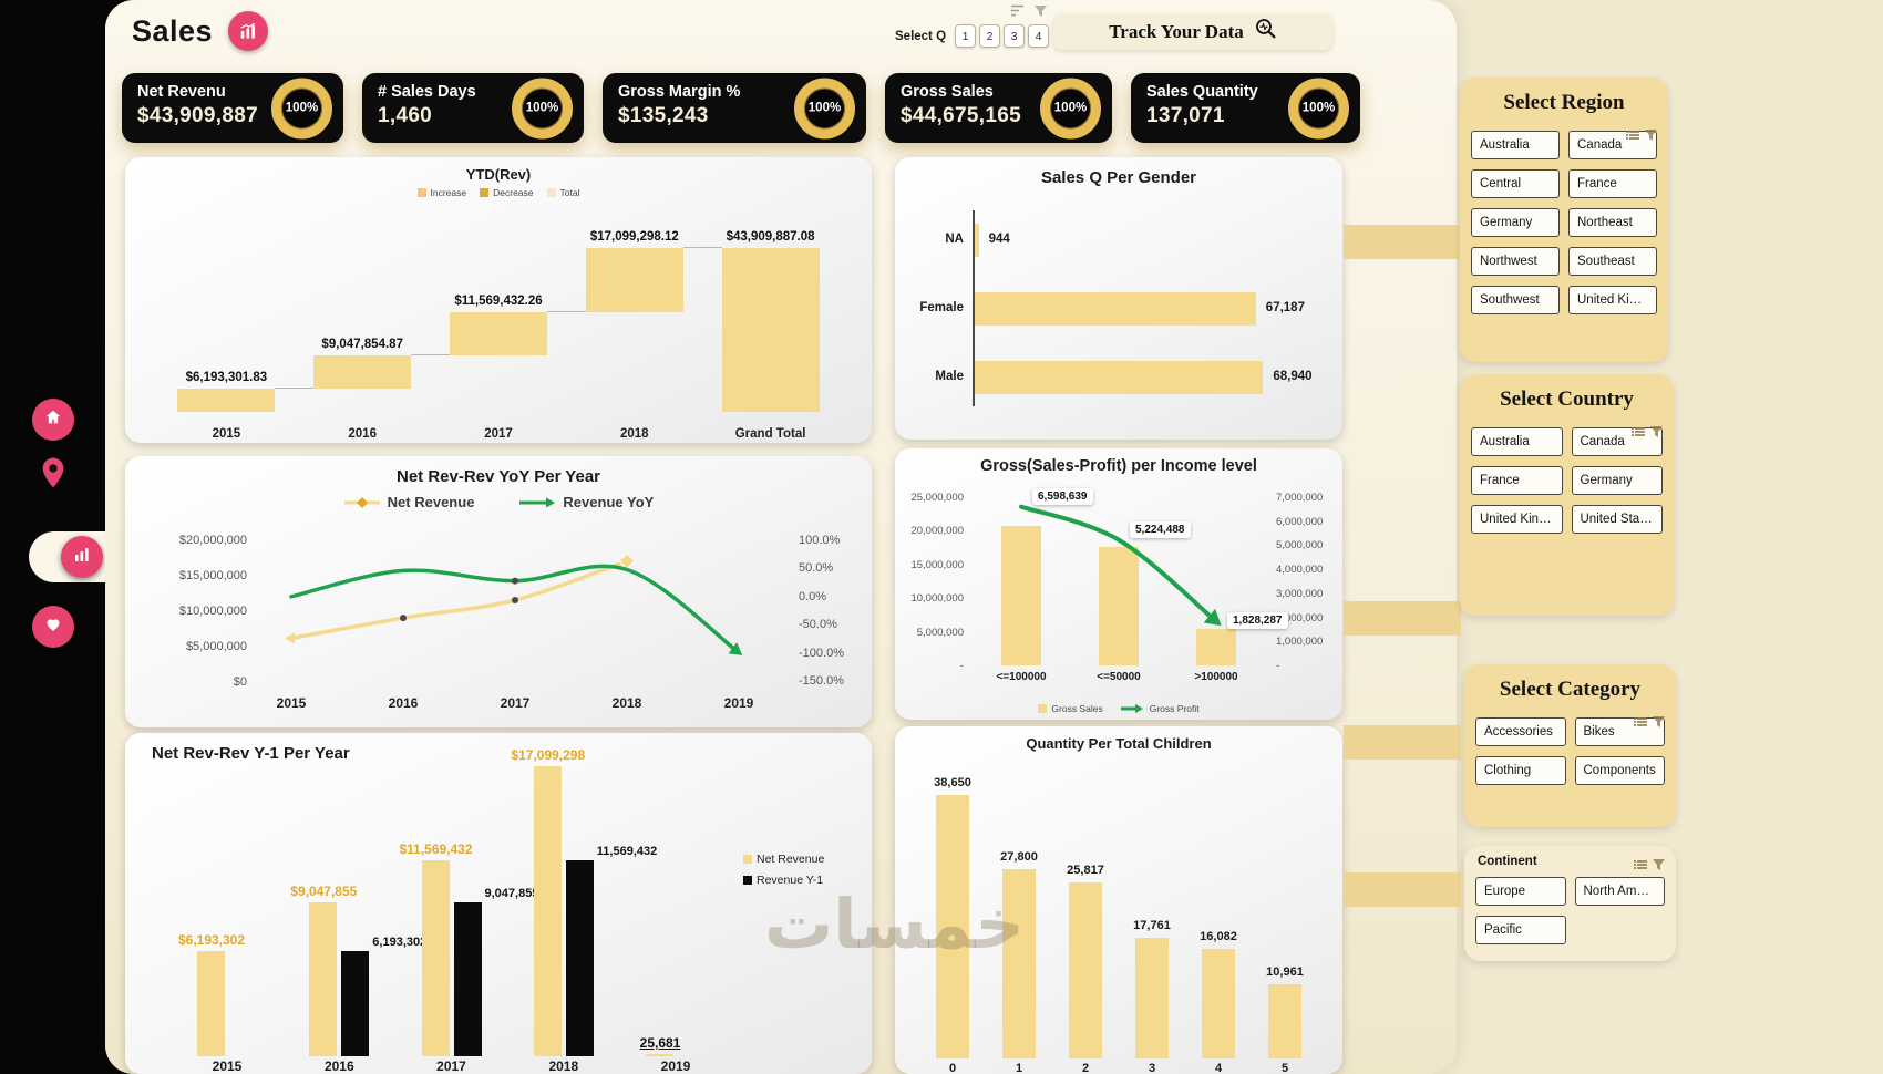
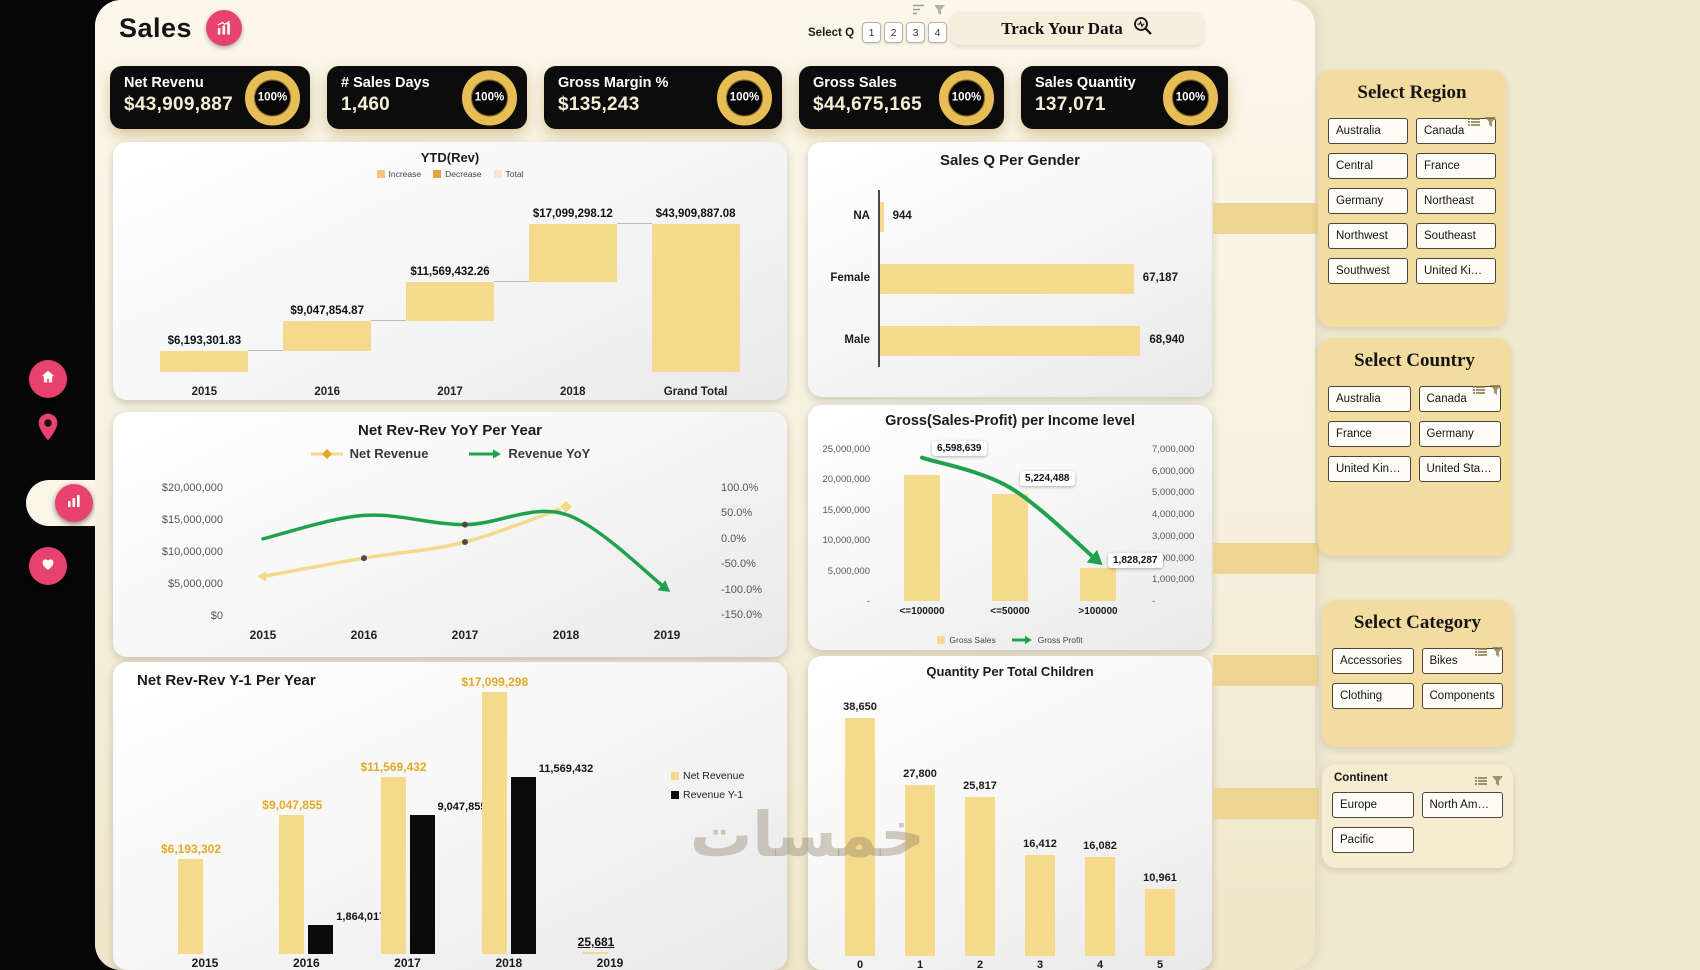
Net Rev-Rev Y-1 Per Year/Revenue Y-1/2016: 6,193,302 -> 1,864,017
Quantity Per Total Children/3: 17,761 -> 16,412
